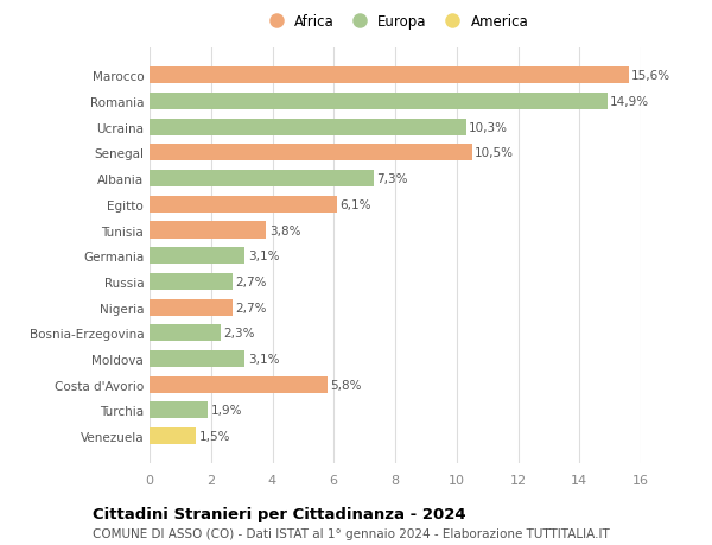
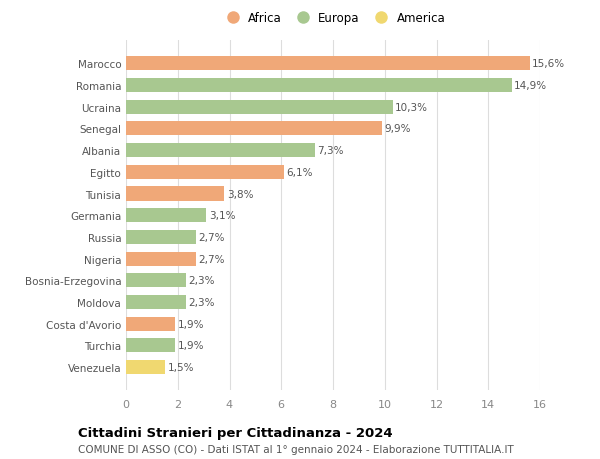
Senegal: 10,5% -> 9,9%
Moldova: 3,1% -> 2,3%
Costa d'Avorio: 5,8% -> 1,9%
